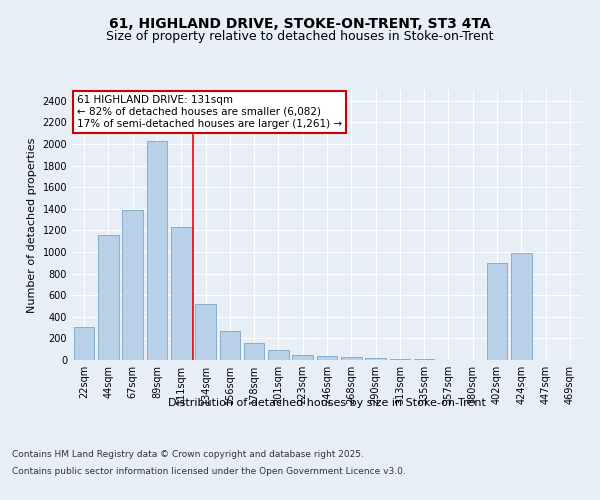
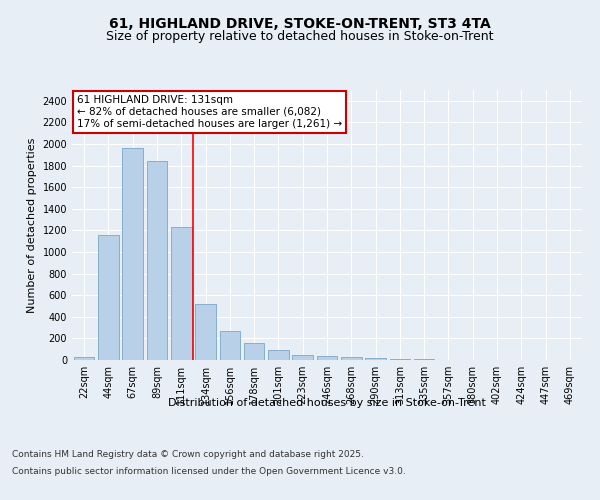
22sqm: 310 -> 20
67sqm: 1390 -> 1960
89sqm: 2030 -> 1840
402sqm: 900 -> 0
424sqm: 990 -> 0
